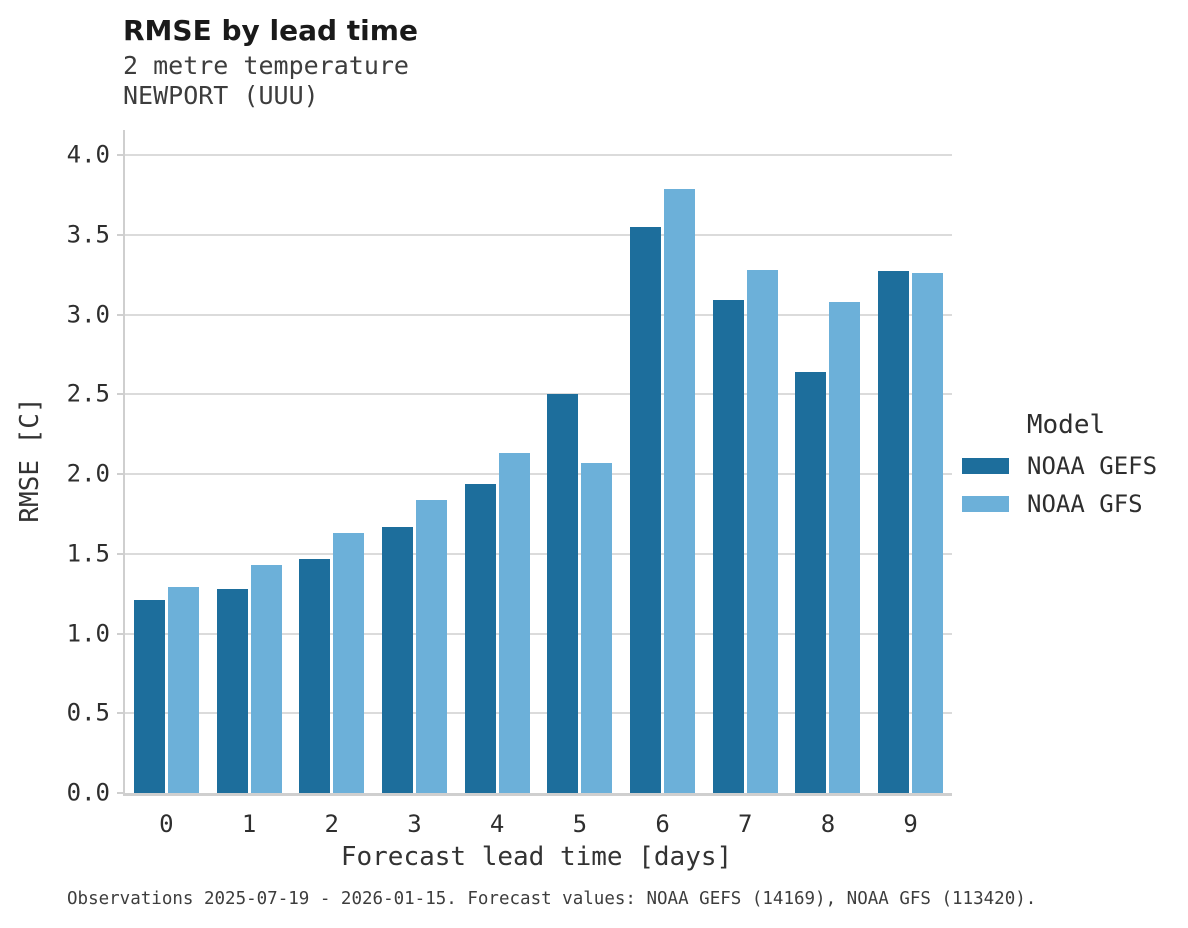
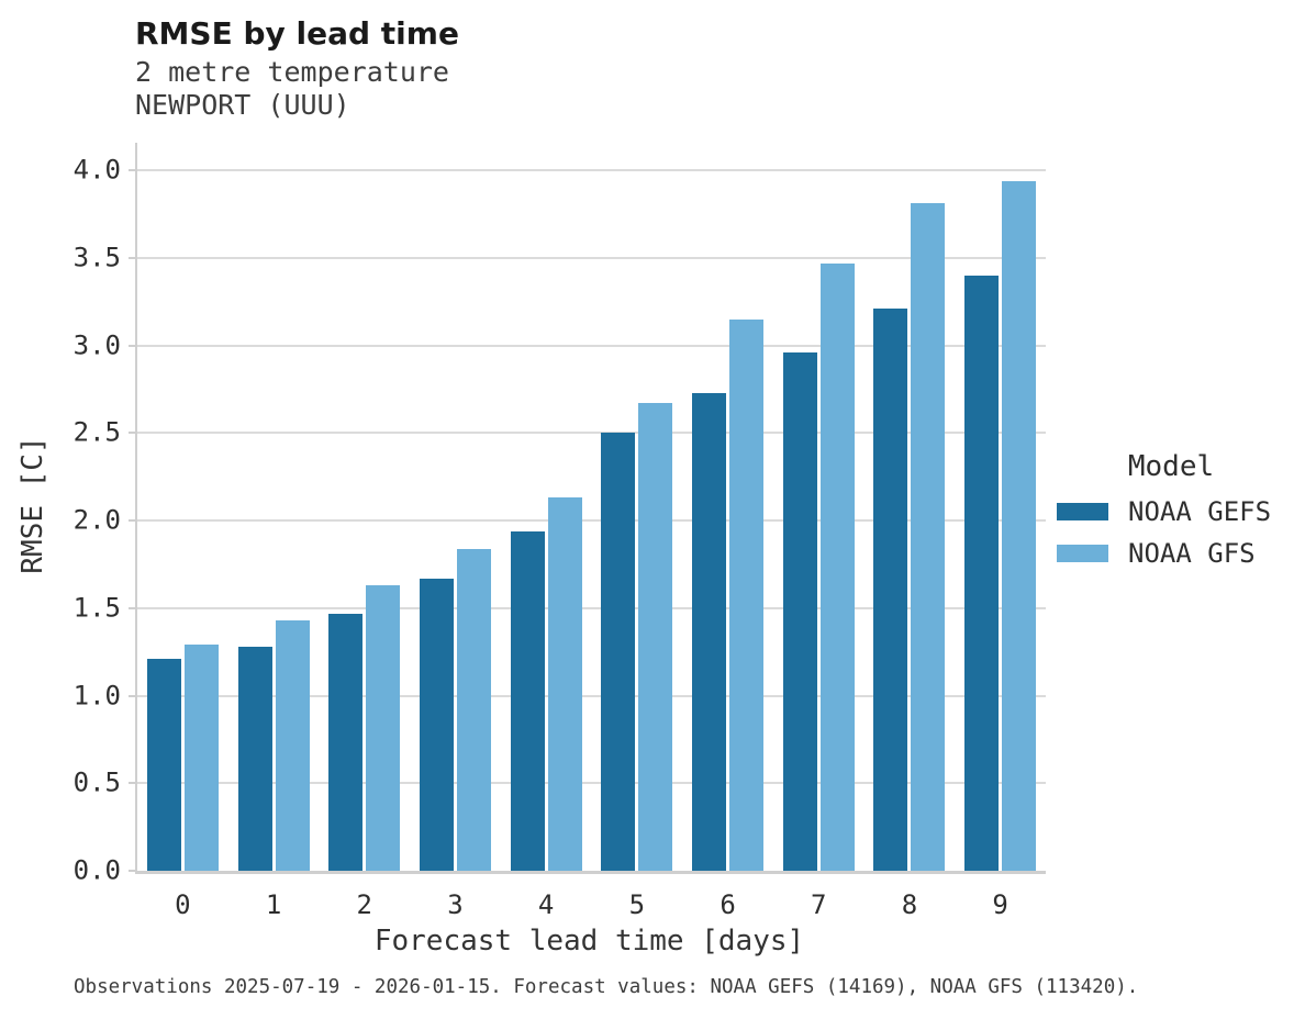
NOAA GFS/5: 2.07 -> 2.67
NOAA GEFS/6: 3.55 -> 2.73
NOAA GFS/6: 3.79 -> 3.15
NOAA GEFS/7: 3.09 -> 2.96
NOAA GFS/7: 3.28 -> 3.47
NOAA GEFS/8: 2.64 -> 3.21
NOAA GFS/8: 3.08 -> 3.81
NOAA GEFS/9: 3.27 -> 3.40
NOAA GFS/9: 3.26 -> 3.94
